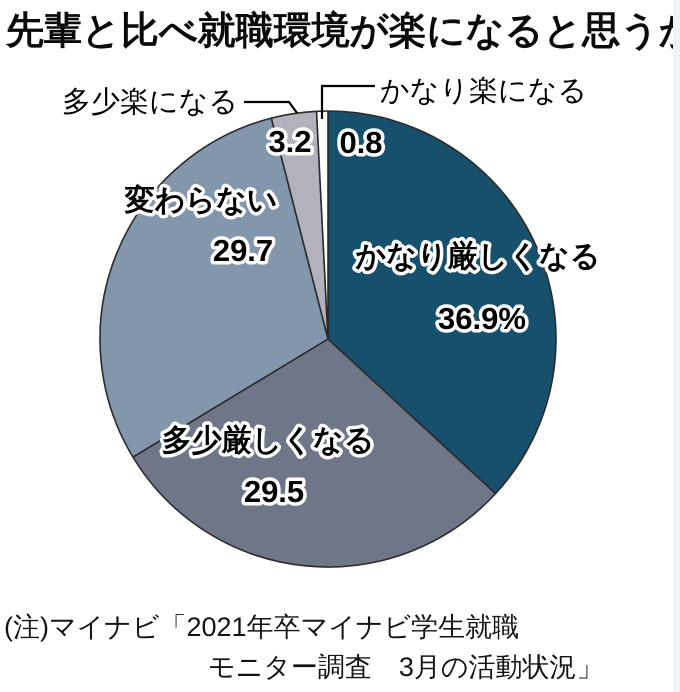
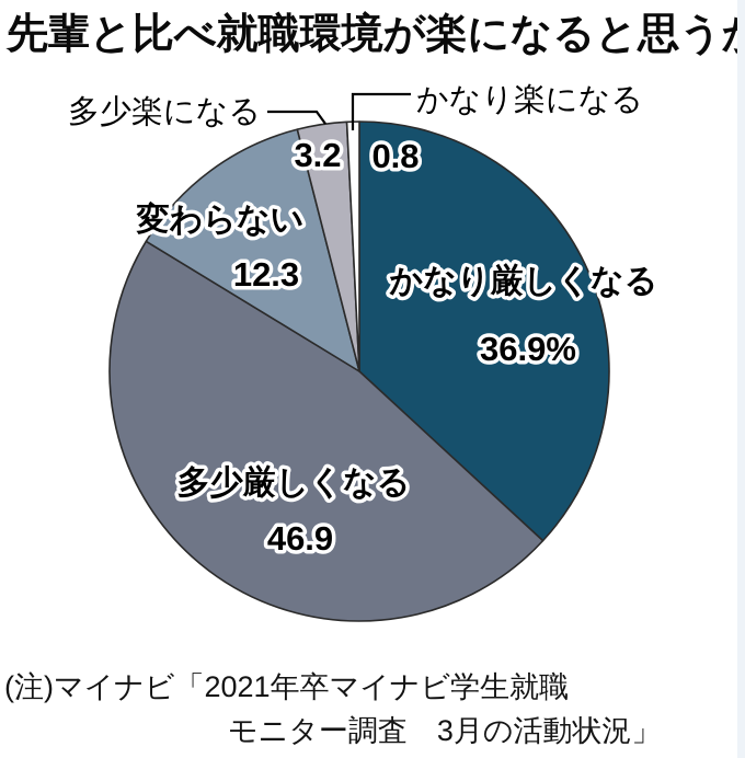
多少厳しくなる: 29.5 -> 46.9
変わらない: 29.7 -> 12.3
